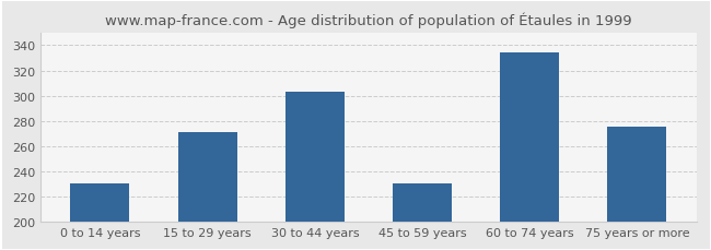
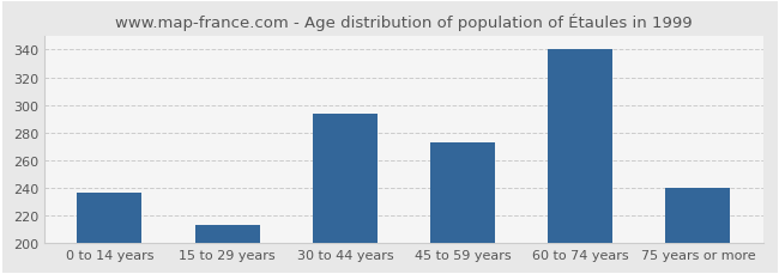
0 to 14 years: 230 -> 236
15 to 29 years: 271 -> 213
30 to 44 years: 303 -> 294
45 to 59 years: 230 -> 273
60 to 74 years: 334 -> 340
75 years or more: 275 -> 240
